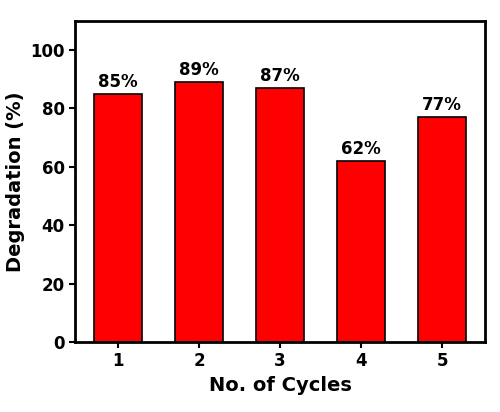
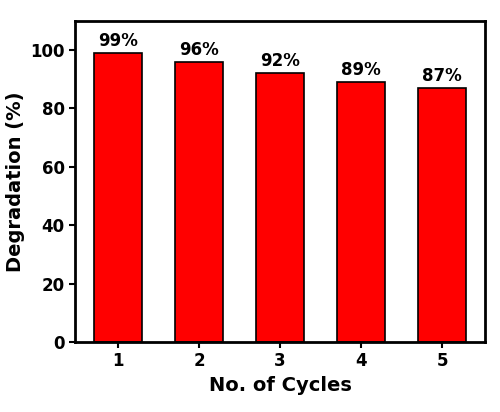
1: 85% -> 99%
2: 89% -> 96%
3: 87% -> 92%
4: 62% -> 89%
5: 77% -> 87%
